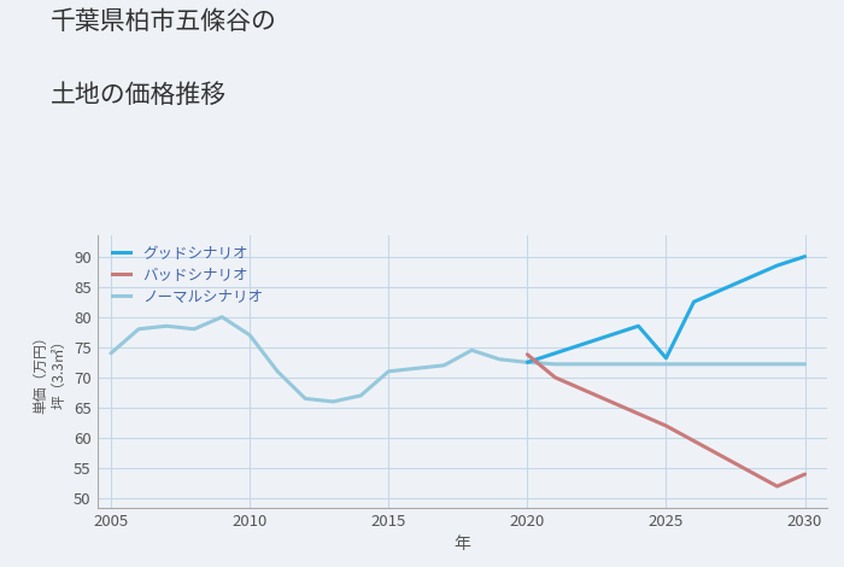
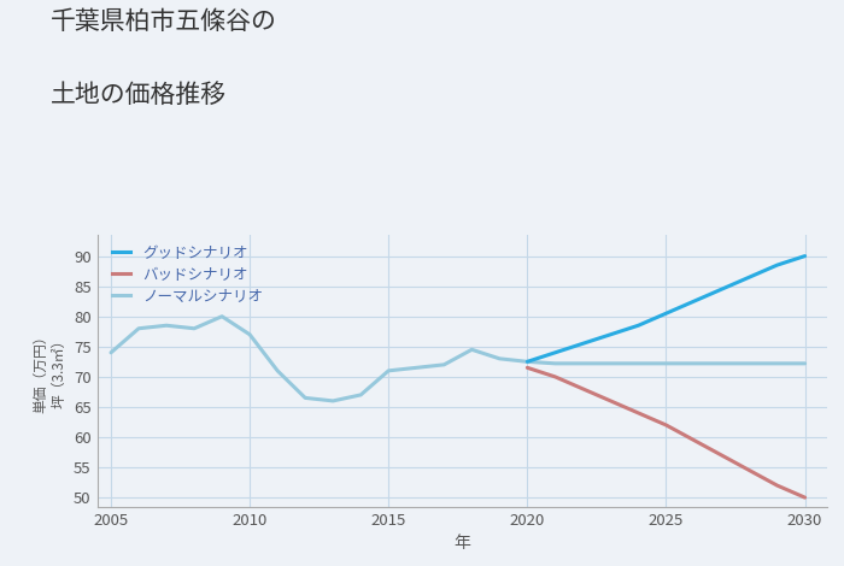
バッドシナリオ/2020: 73.8 -> 71.5
グッドシナリオ/2025: 73.2 -> 80.5
バッドシナリオ/2030: 54.0 -> 50.0
